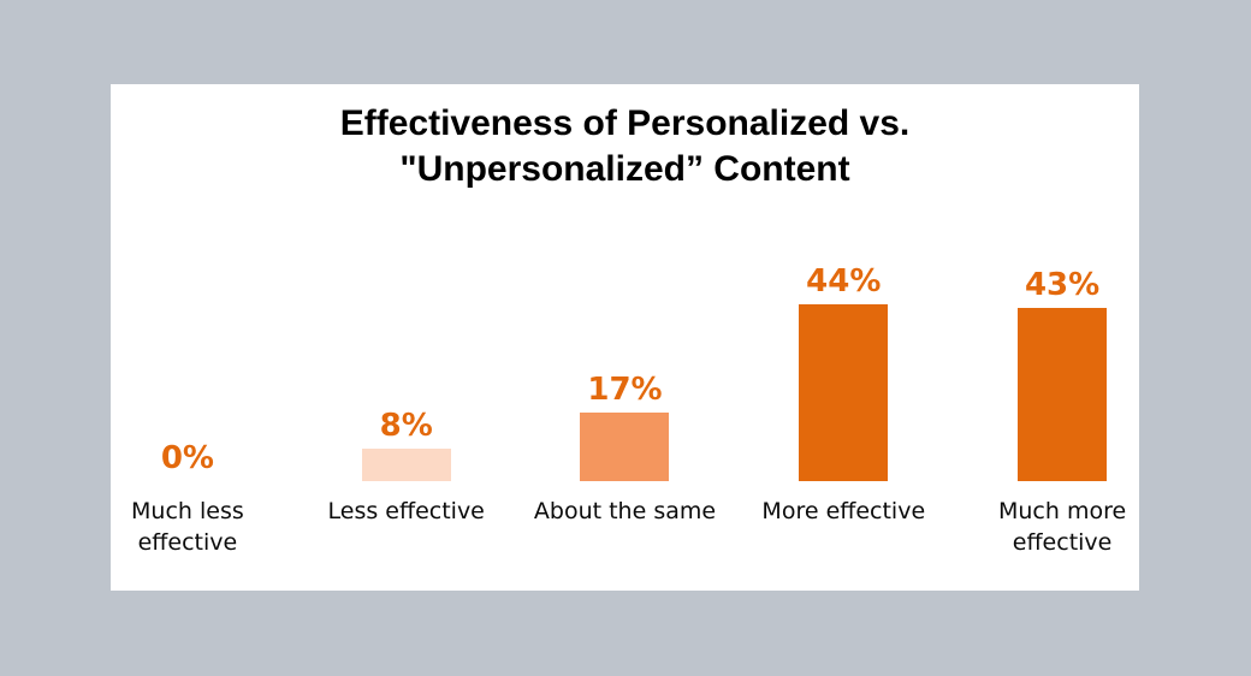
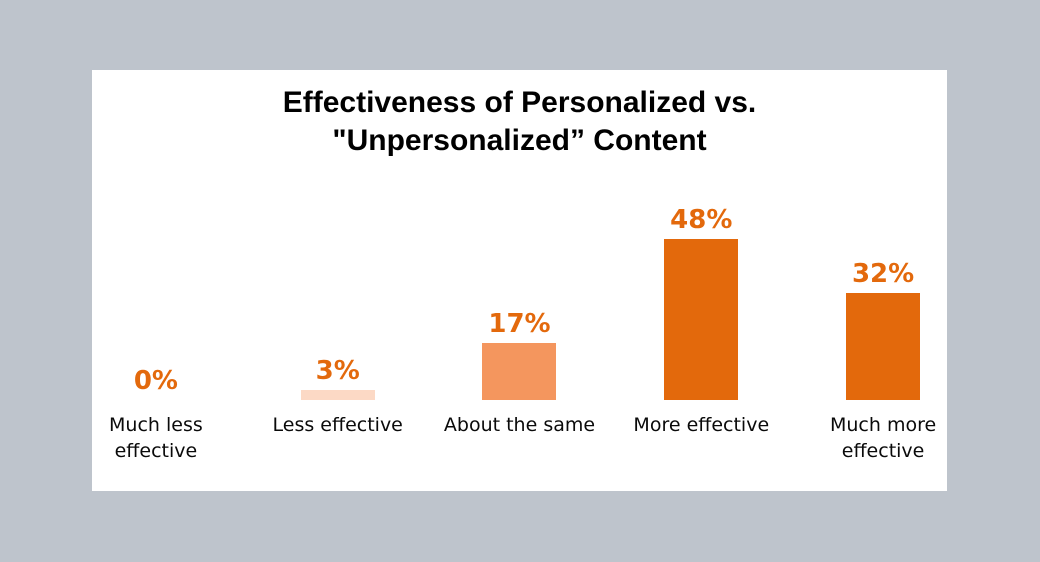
Less effective: 8% -> 3%
More effective: 44% -> 48%
Much more effective: 43% -> 32%
